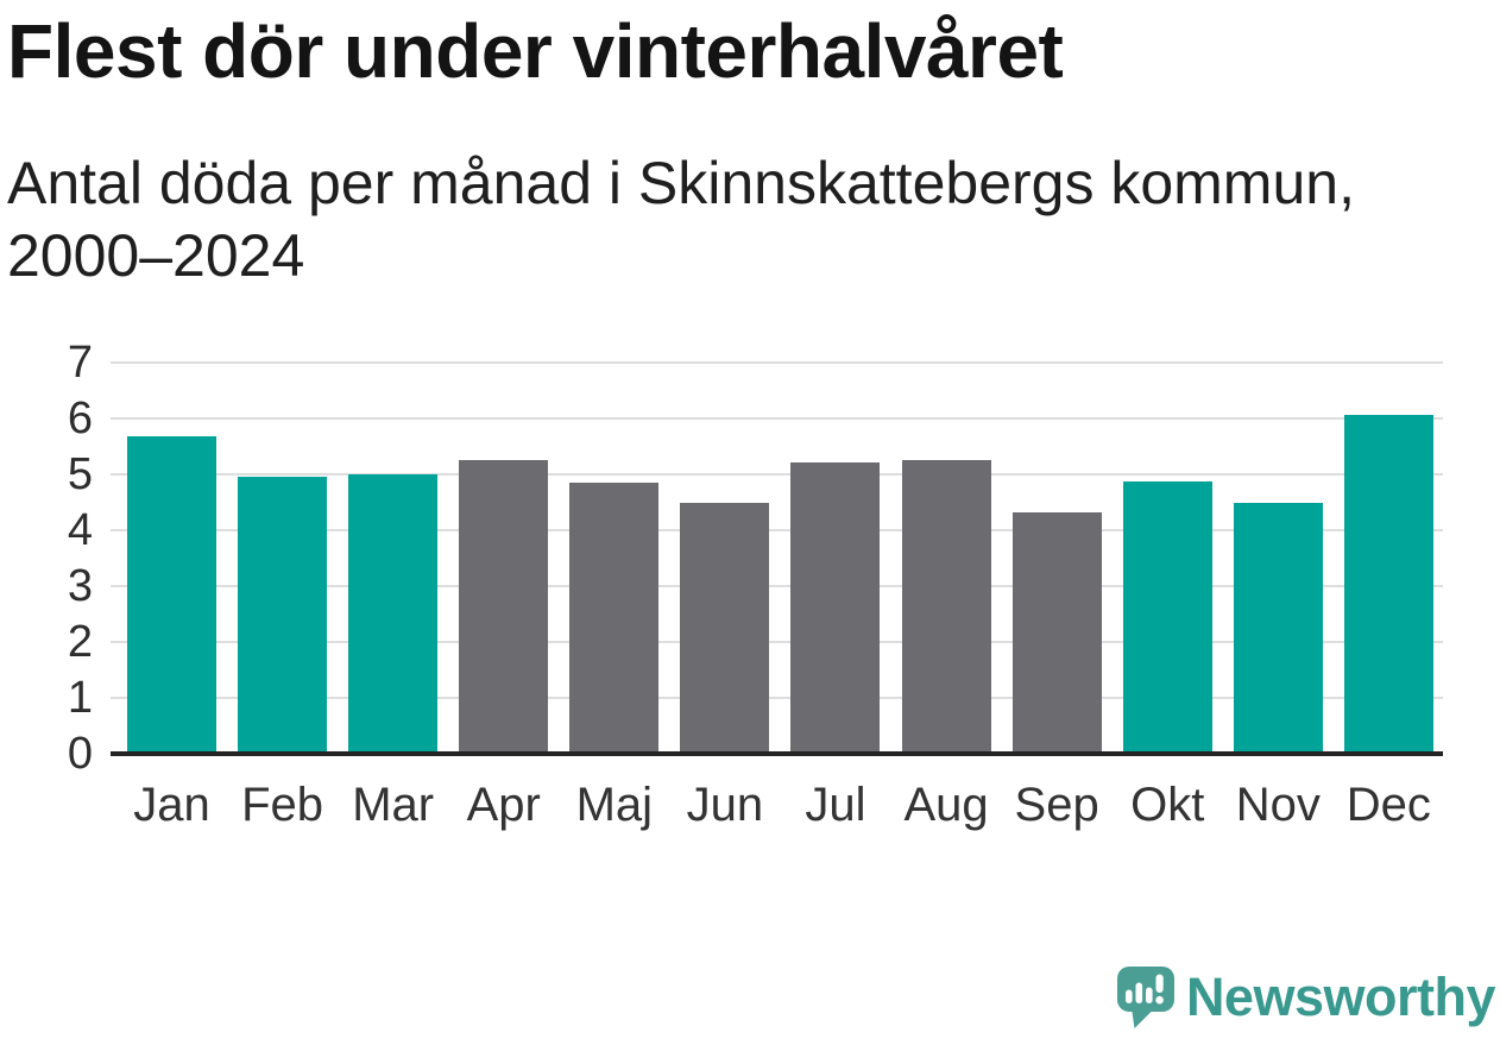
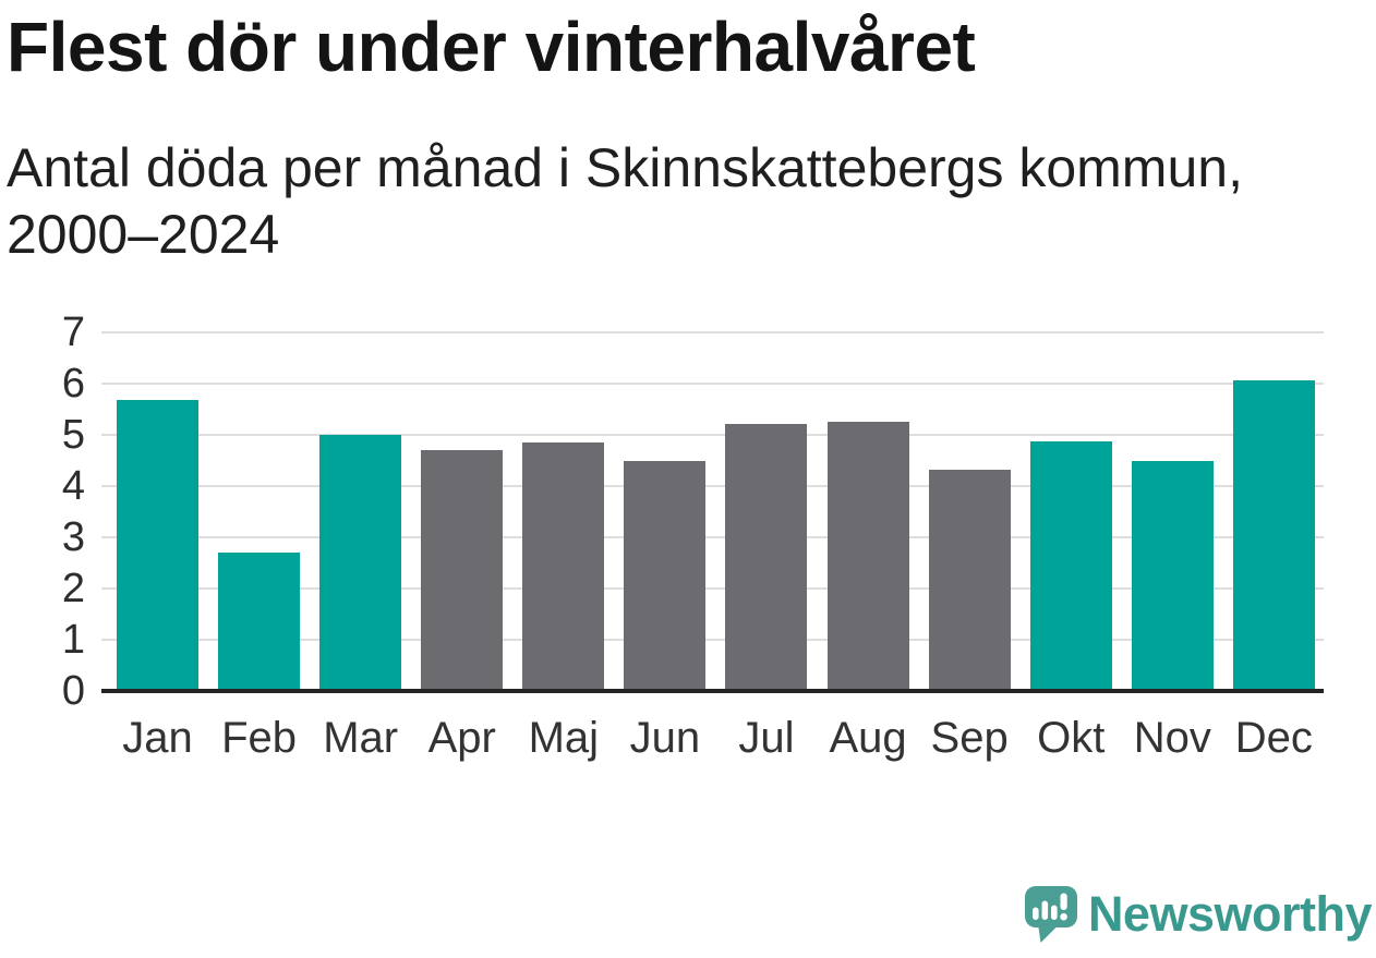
Feb: 5.0 -> 2.7
Apr: 5.2 -> 4.7
